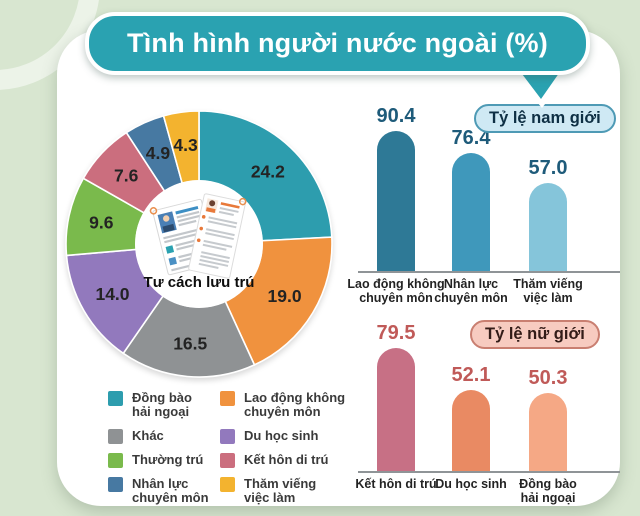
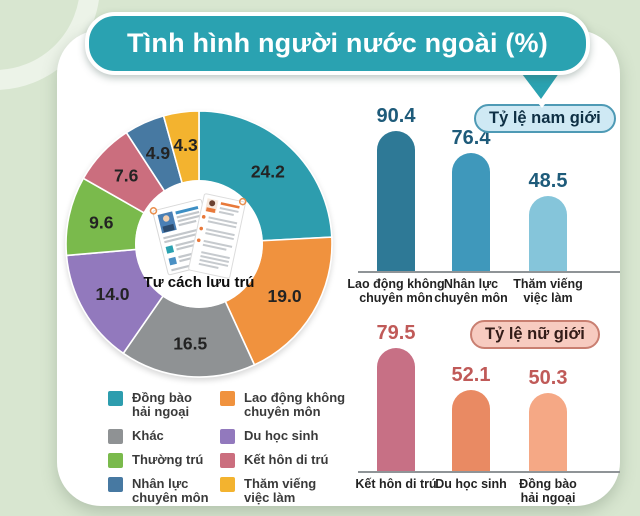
Tỷ lệ nam giới/Thăm viếng việc làm: 57.0 -> 48.5
